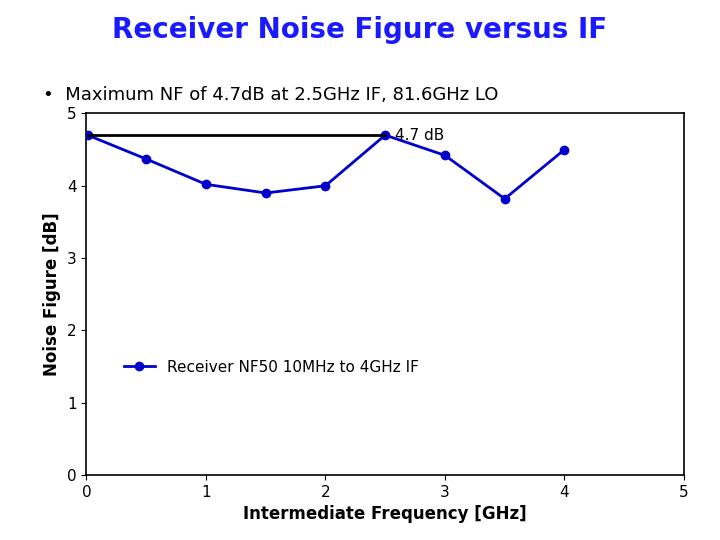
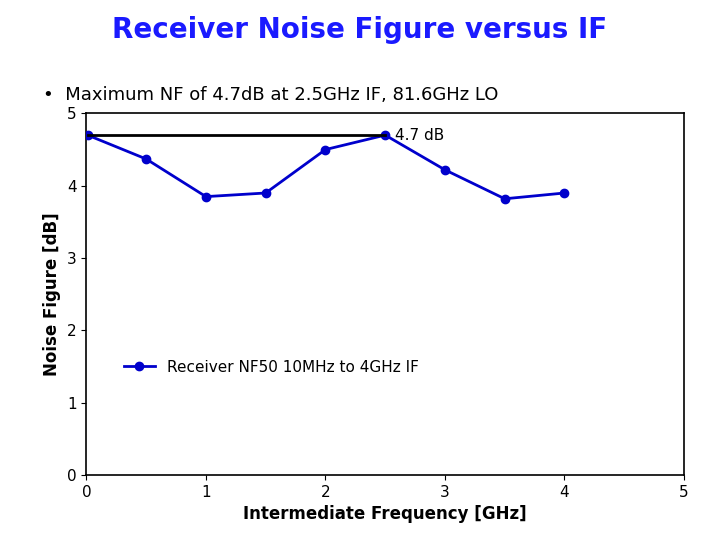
1: 4.02 -> 3.85
2: 4.00 -> 4.50
3: 4.42 -> 4.22
4: 4.50 -> 3.90
